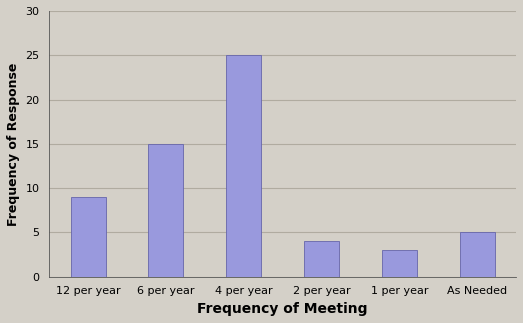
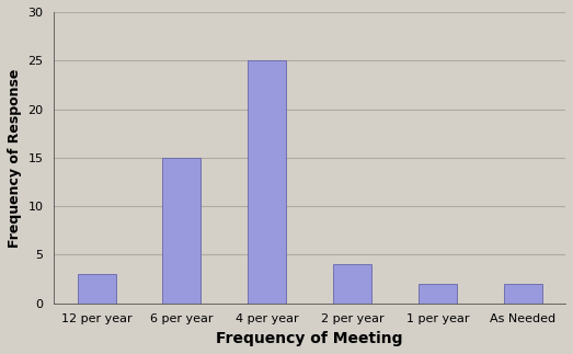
12 per year: 9 -> 3
1 per year: 3 -> 2
As Needed: 5 -> 2
